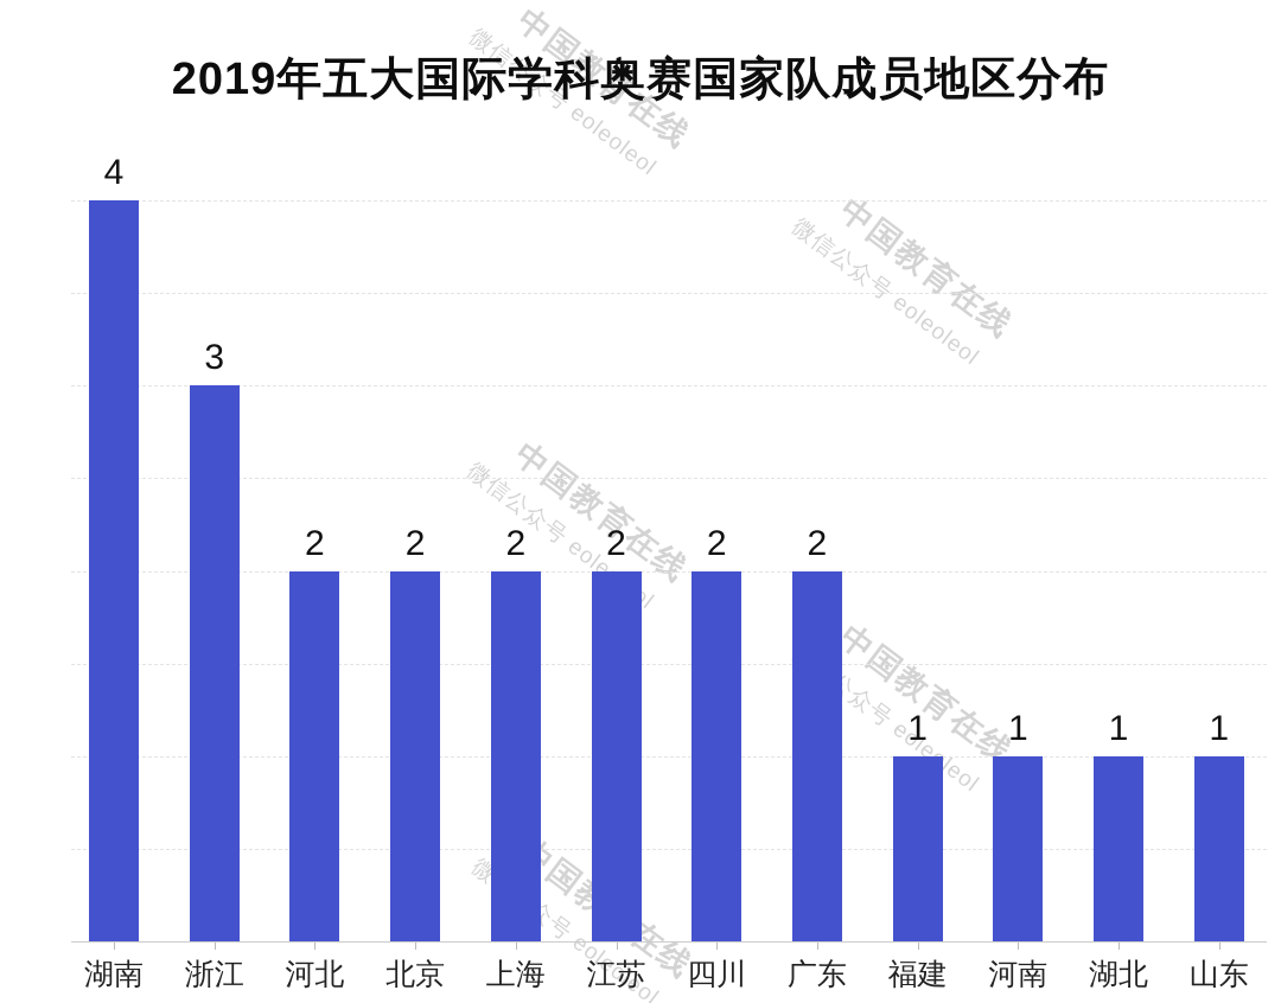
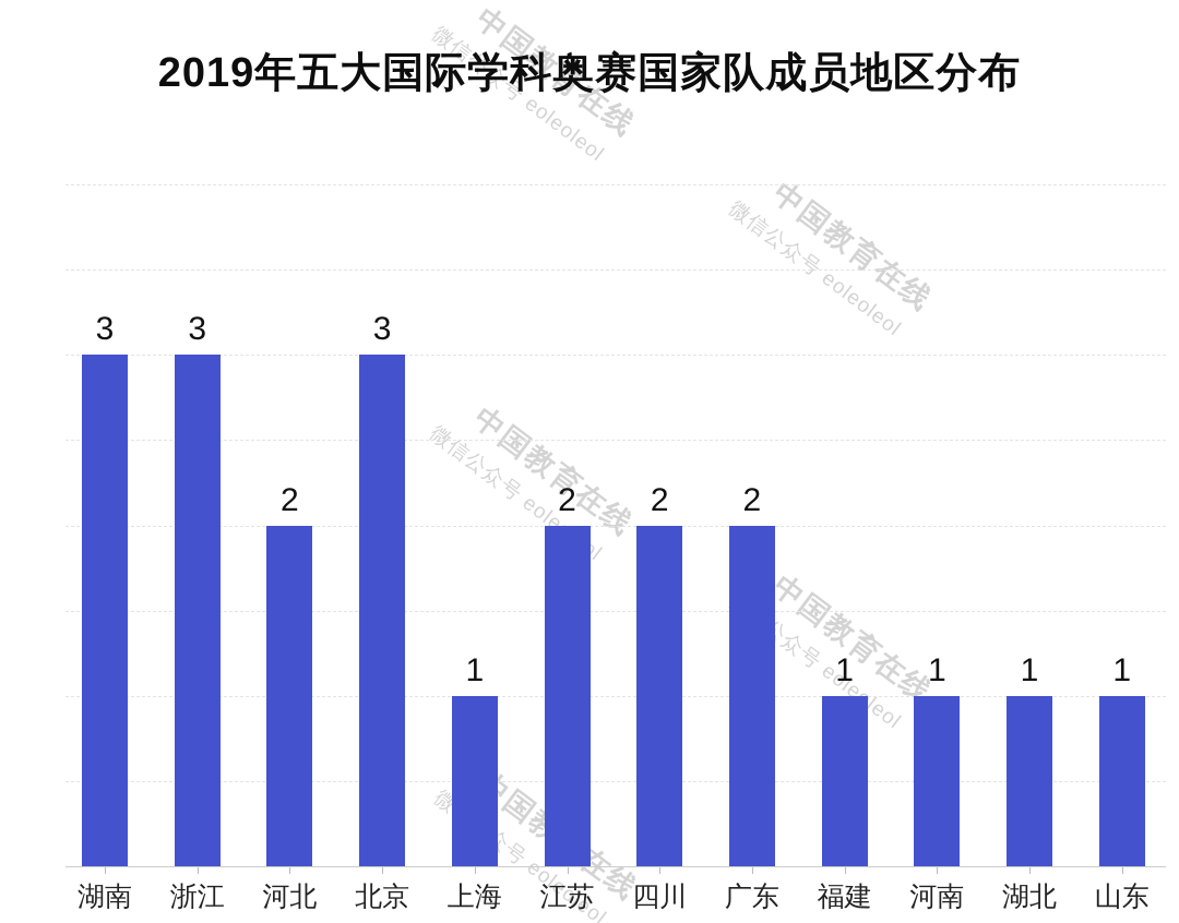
湖南: 4 -> 3
北京: 2 -> 3
上海: 2 -> 1
